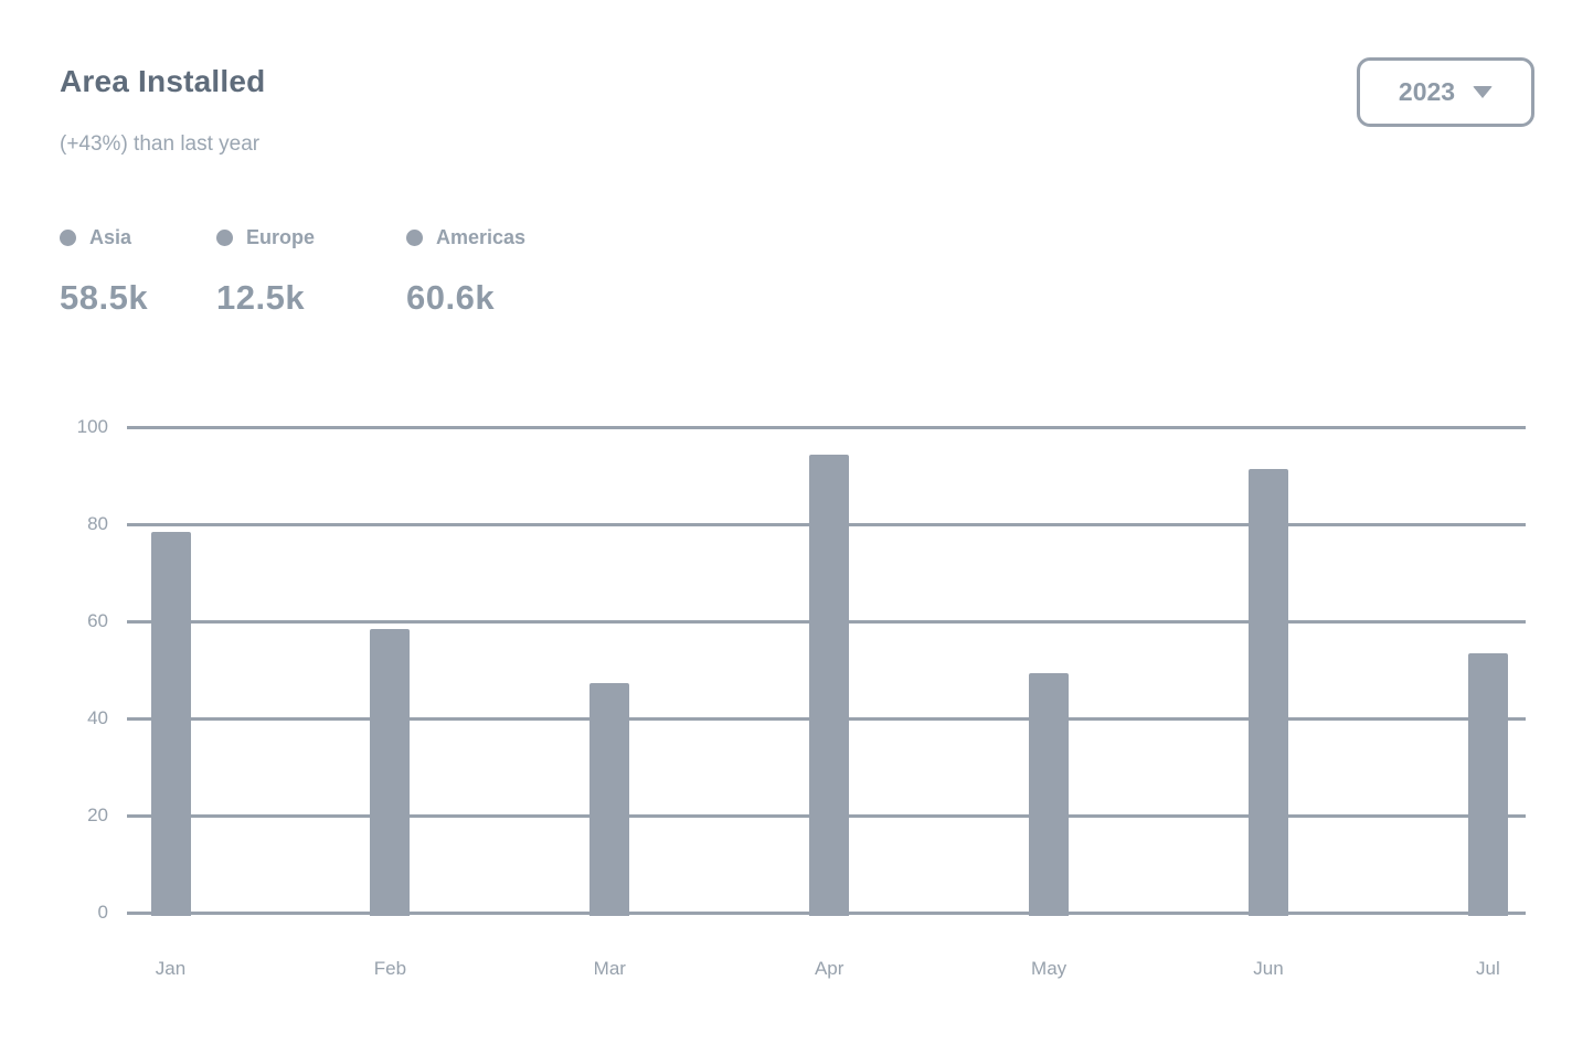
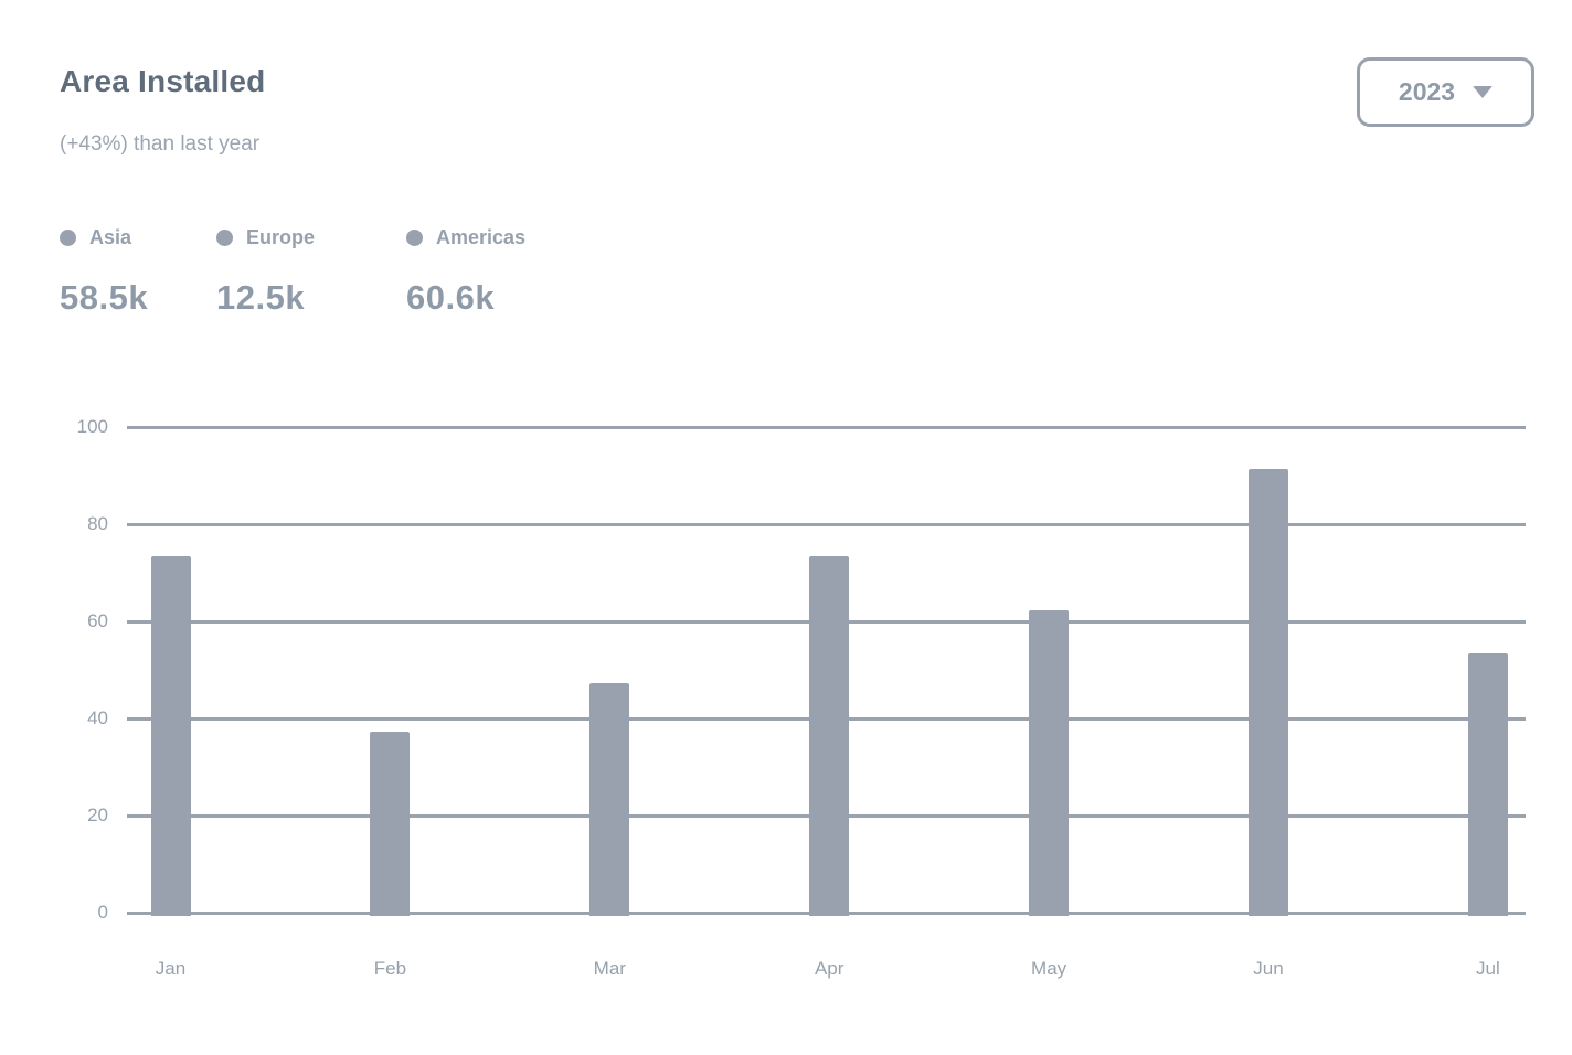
Jan: 79 -> 74
Feb: 59 -> 38
Apr: 95 -> 74
May: 50 -> 63
